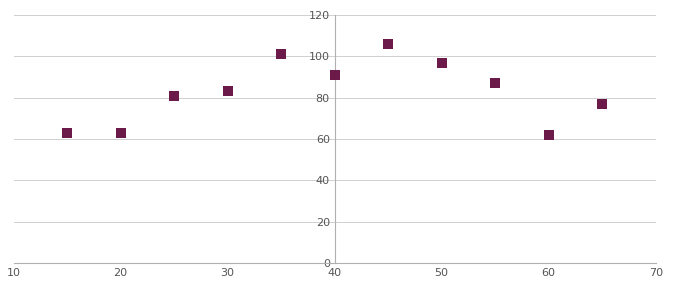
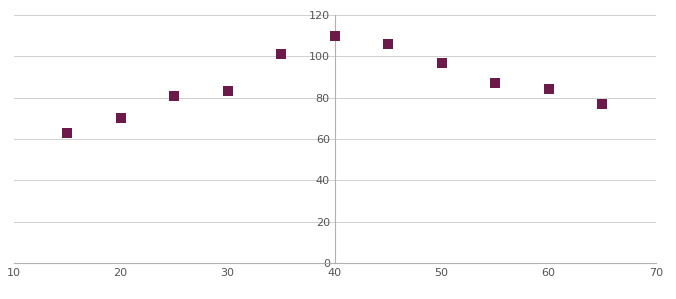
20: 63 -> 70
40: 91 -> 110
60: 62 -> 84
